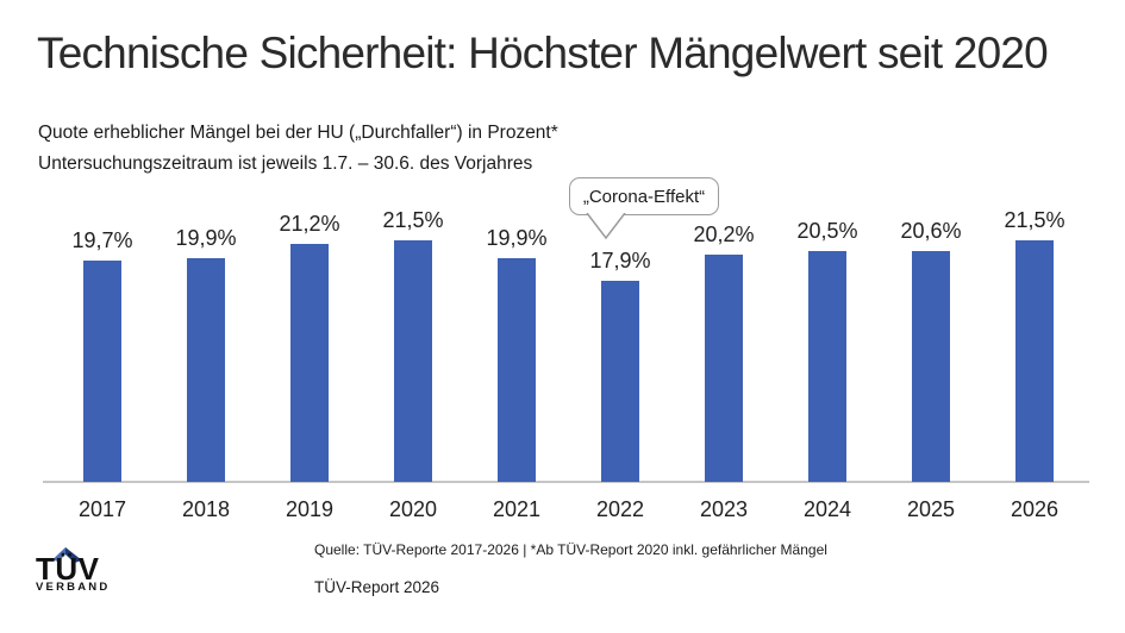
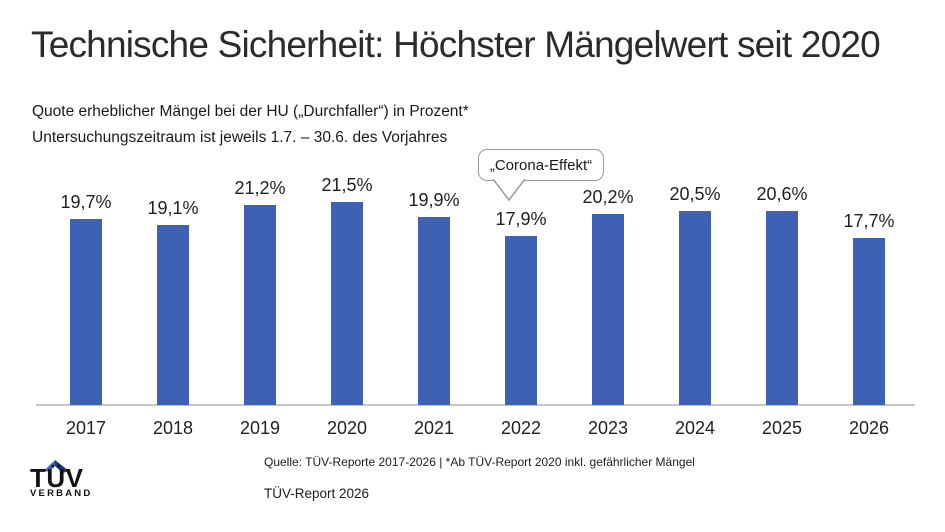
2018: 19,9% -> 19,1%
2026: 21,5% -> 17,7%
